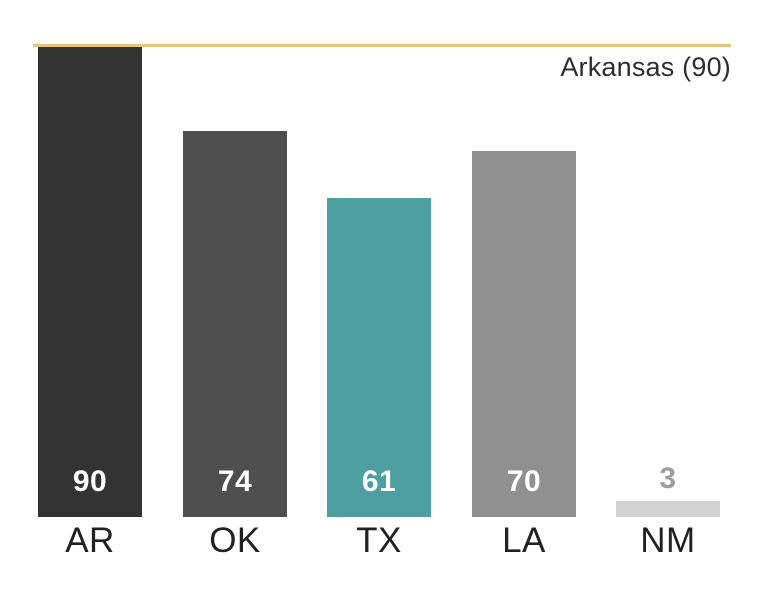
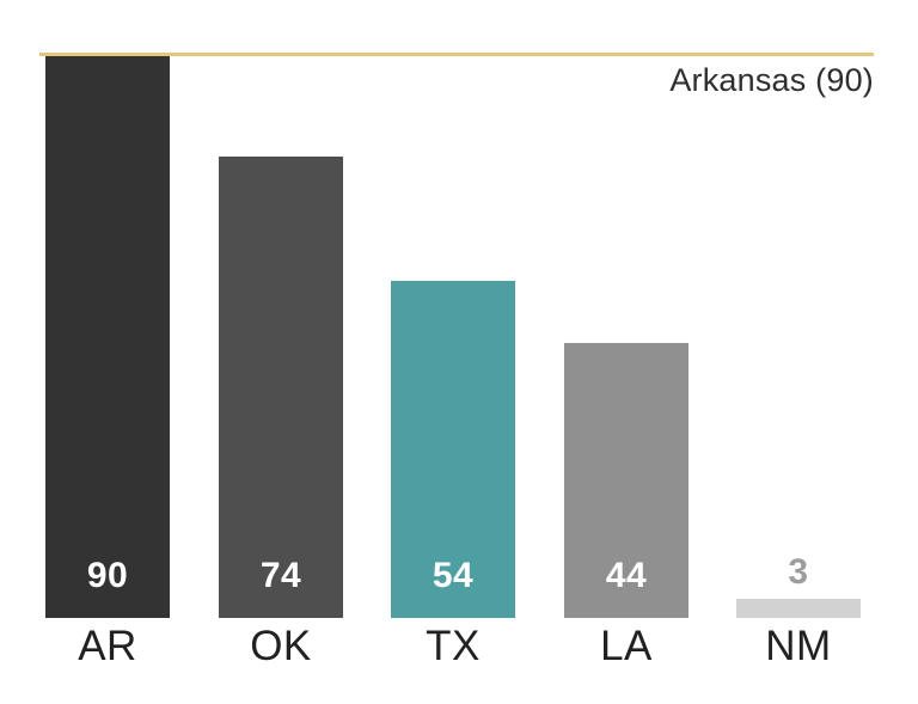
TX: 61 -> 54
LA: 70 -> 44
